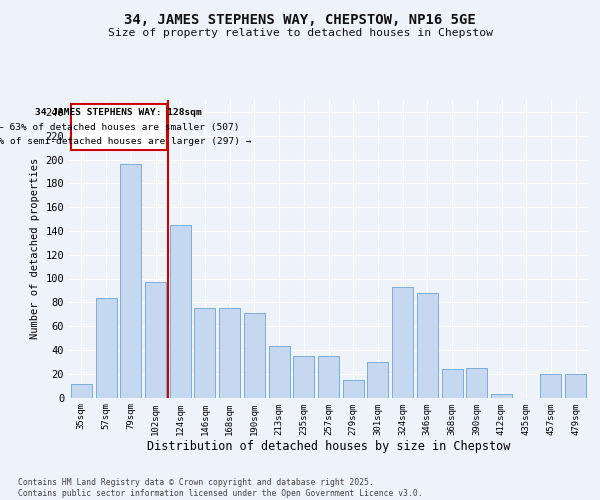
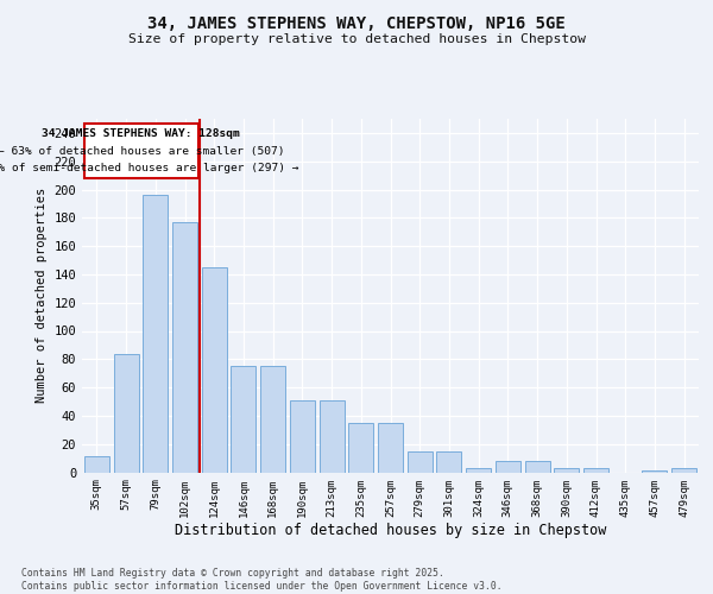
102sqm: 97 -> 177
190sqm: 71 -> 51
213sqm: 43 -> 51
301sqm: 30 -> 15
324sqm: 93 -> 3
346sqm: 88 -> 8
368sqm: 24 -> 8
390sqm: 25 -> 3
457sqm: 20 -> 1
479sqm: 20 -> 3
